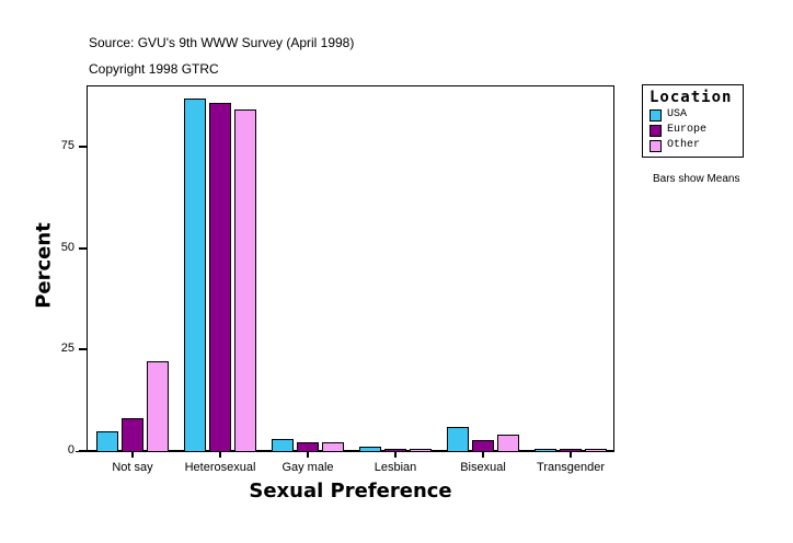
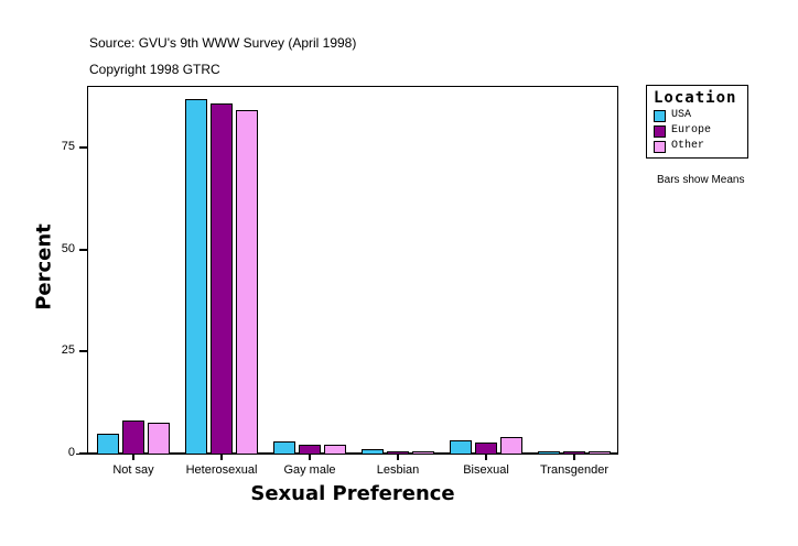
Other/Not say: 22 -> 8
USA/Bisexual: 6 -> 3
